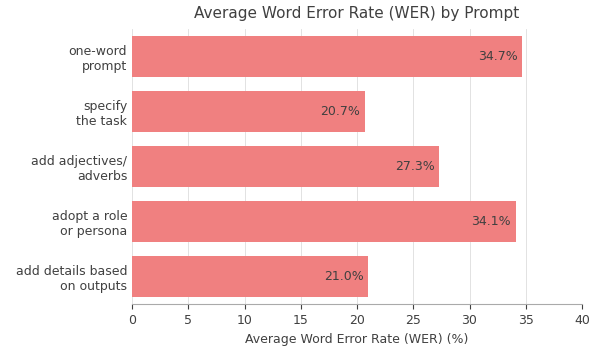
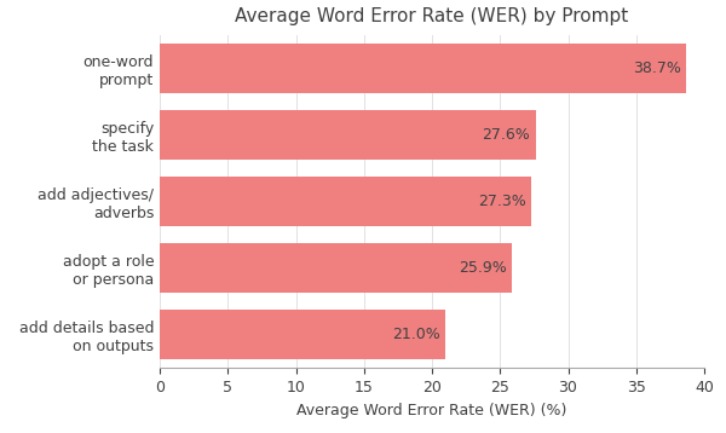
one-word prompt: 34.7% -> 38.7%
specify the task: 20.7% -> 27.6%
adopt a role or persona: 34.1% -> 25.9%
